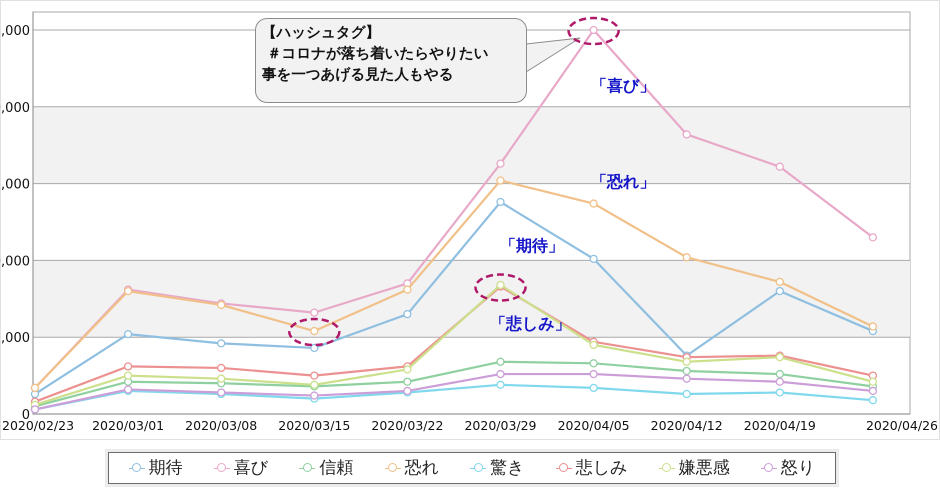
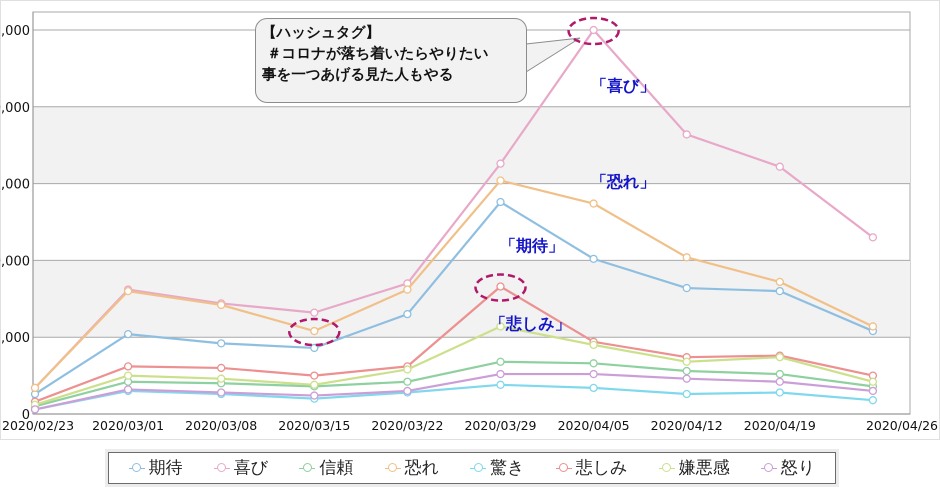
嫌悪感/2020/03/29: 8400 -> 5700
期待/2020/04/12: 3800 -> 8200
